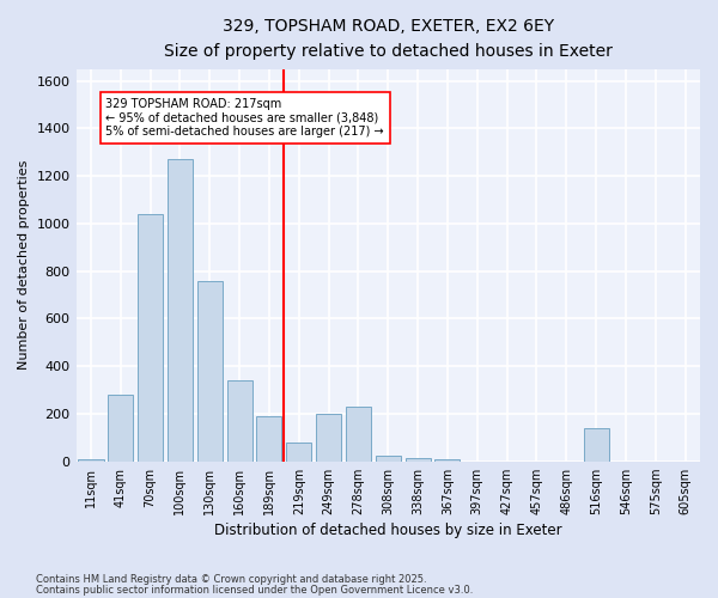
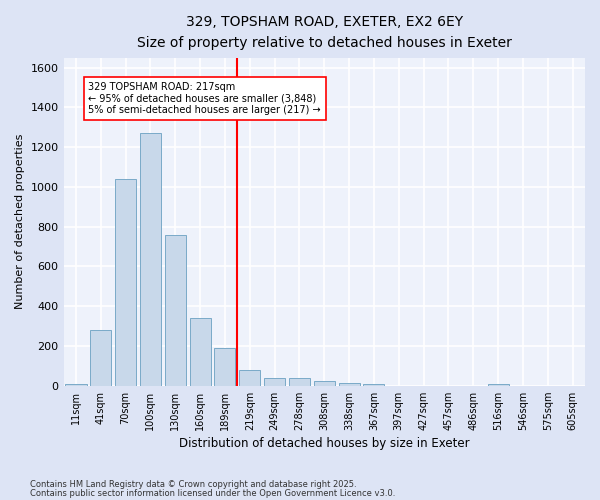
249sqm: 200 -> 40
278sqm: 230 -> 40
516sqm: 140 -> 10
